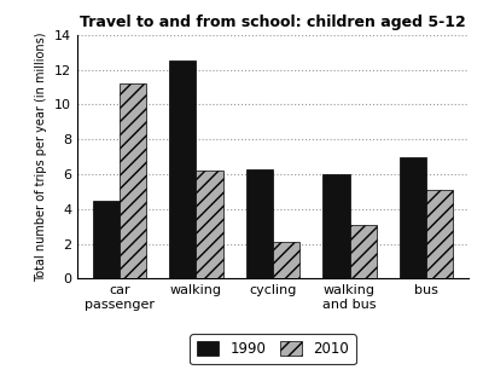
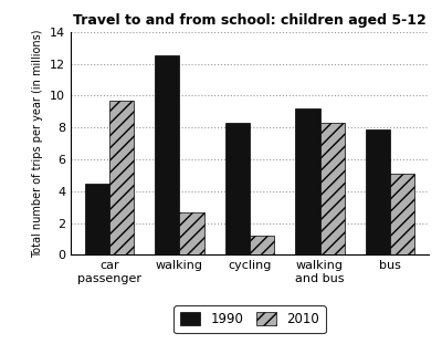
2010/car passenger: 11.2 -> 9.7
2010/walking: 6.2 -> 2.7
1990/cycling: 6.3 -> 8.3
2010/cycling: 2.1 -> 1.2
1990/walking and bus: 6.0 -> 9.2
2010/walking and bus: 3.1 -> 8.3
1990/bus: 7.0 -> 7.9
